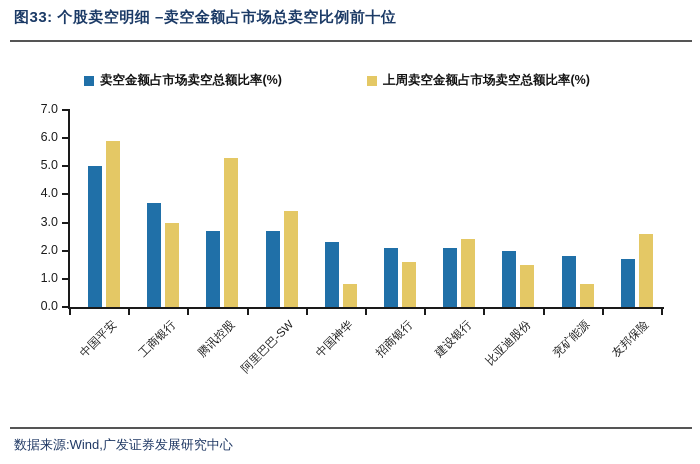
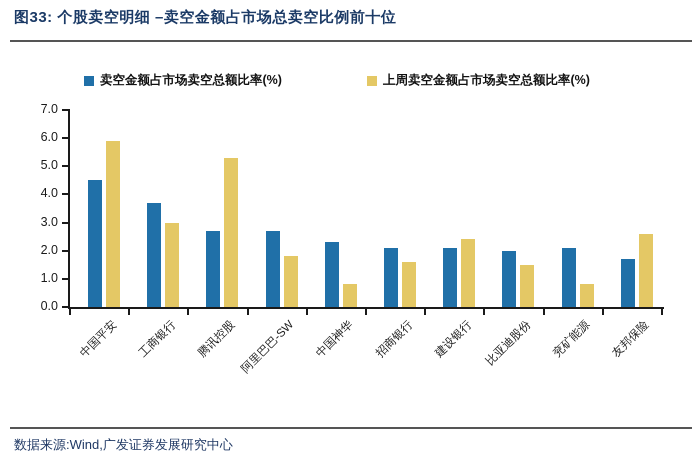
卖空金额占市场卖空总额比率(%)/中国平安: 5.0 -> 4.5
上周卖空金额占市场卖空总额比率(%)/阿里巴巴-SW: 3.4 -> 1.8
卖空金额占市场卖空总额比率(%)/兖矿能源: 1.8 -> 2.1
